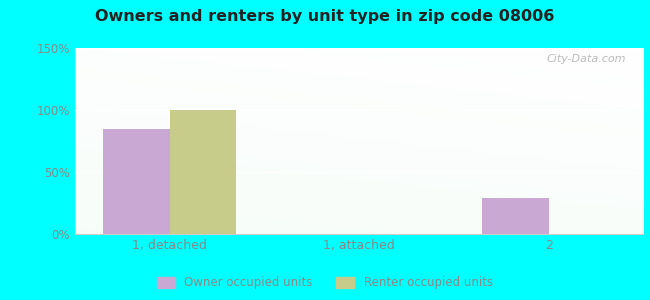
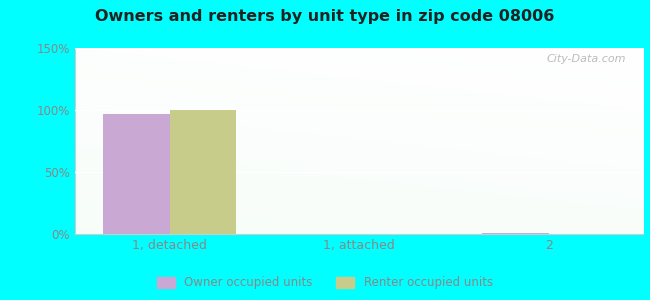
Owner occupied units/1, detached: 85% -> 97%
Owner occupied units/2: 29% -> 0%
